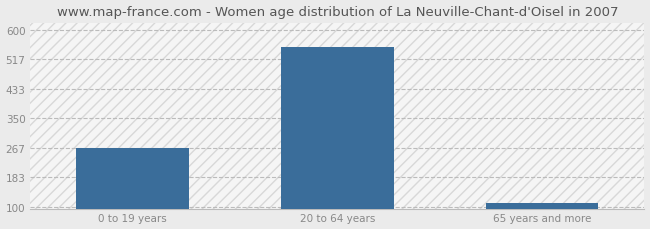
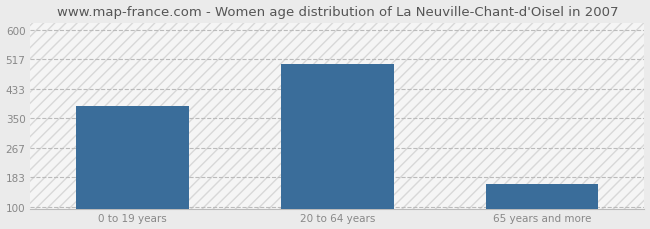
0 to 19 years: 267 -> 385
20 to 64 years: 551 -> 505
65 years and more: 110 -> 165
